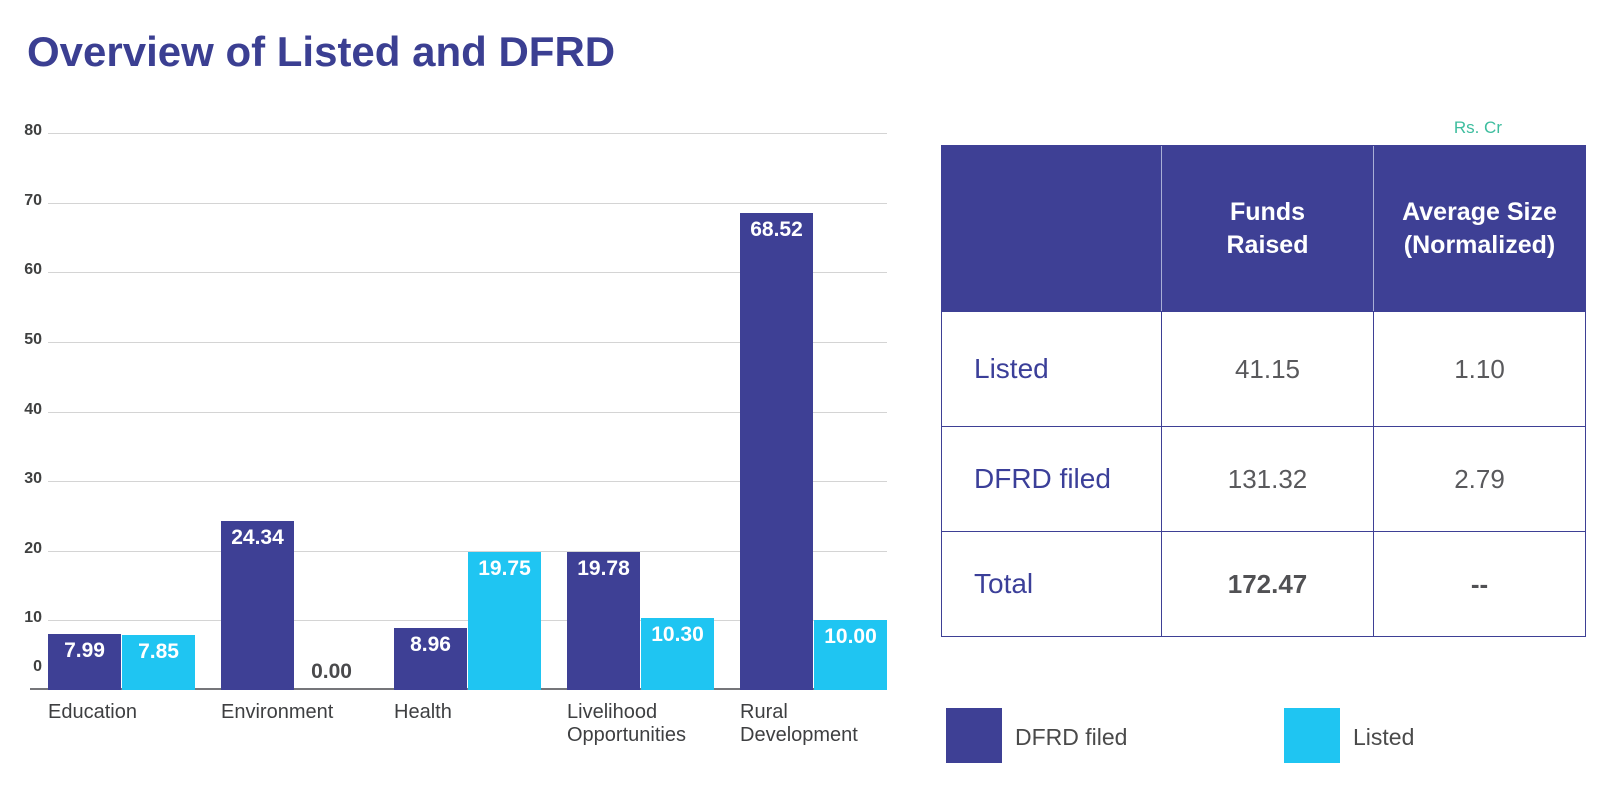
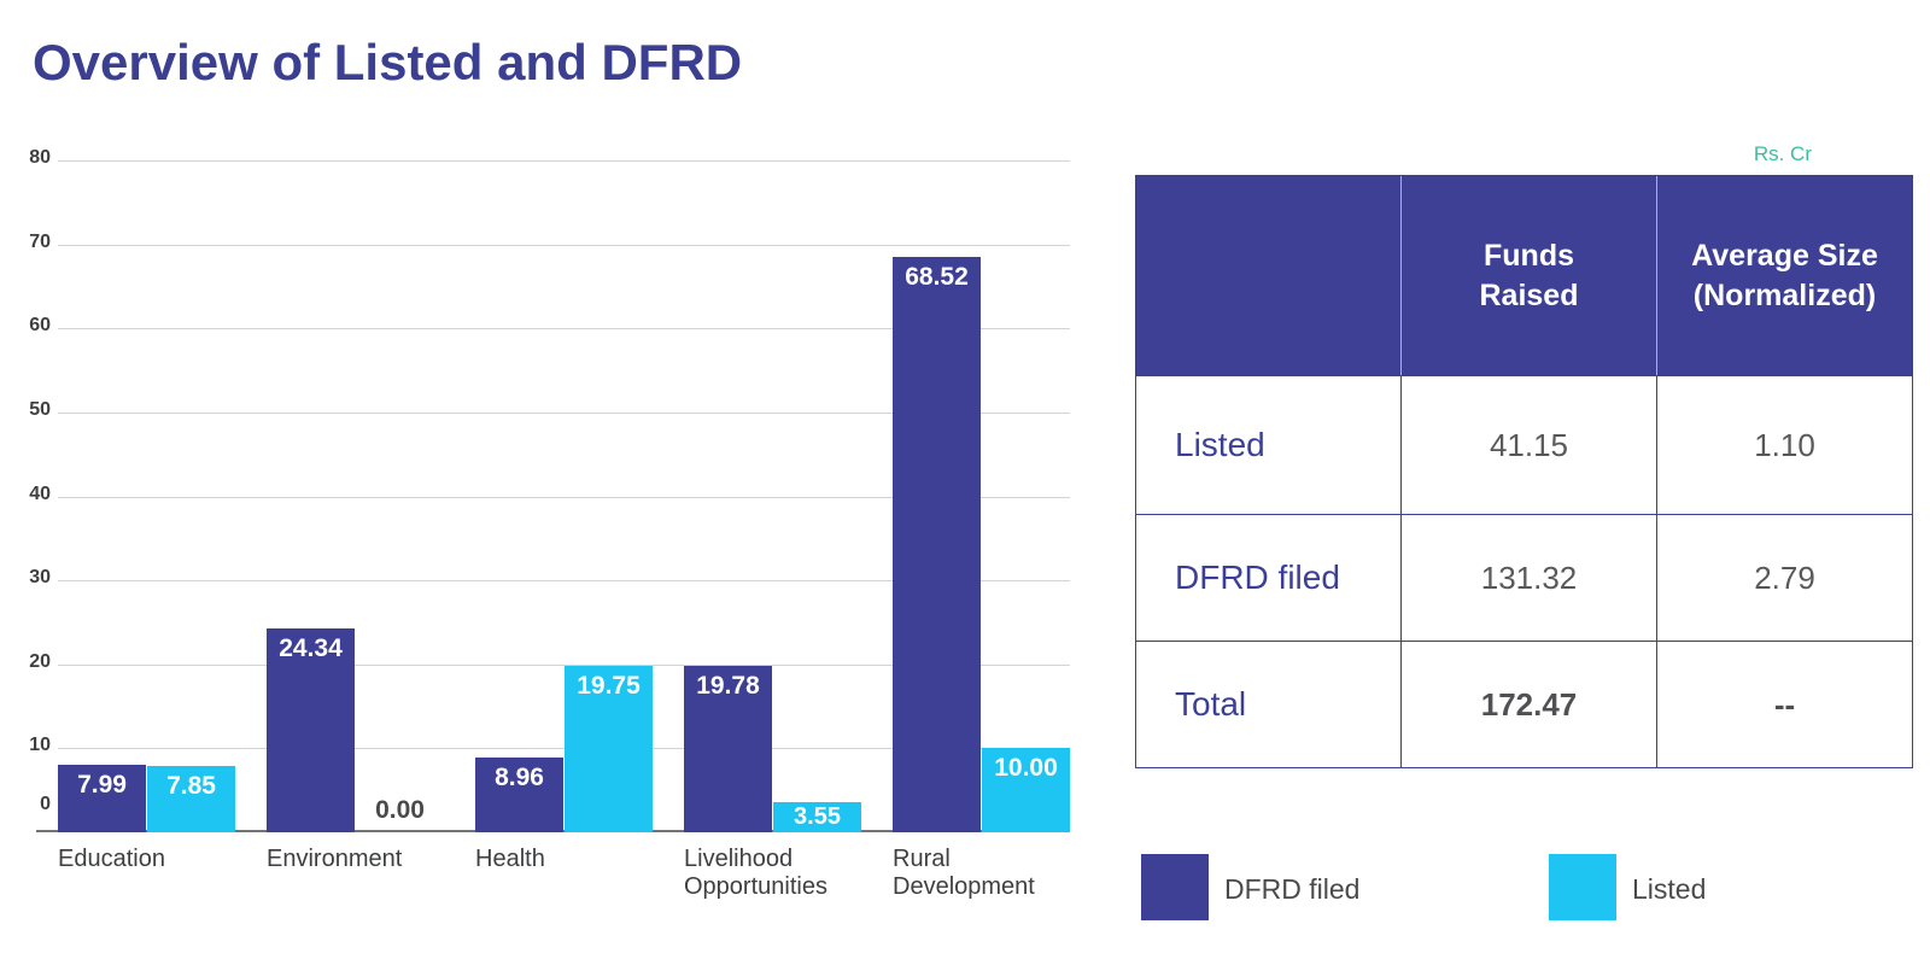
Listed/Livelihood Opportunities: 10.30 -> 3.55
